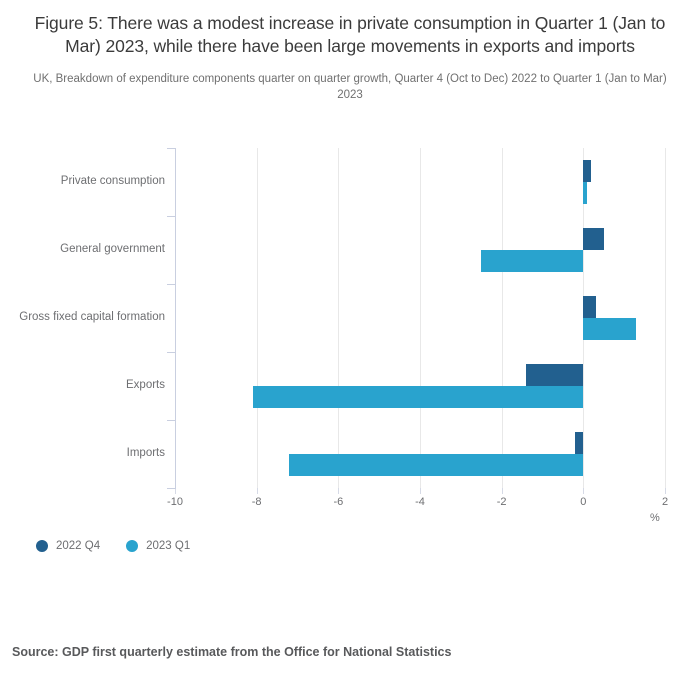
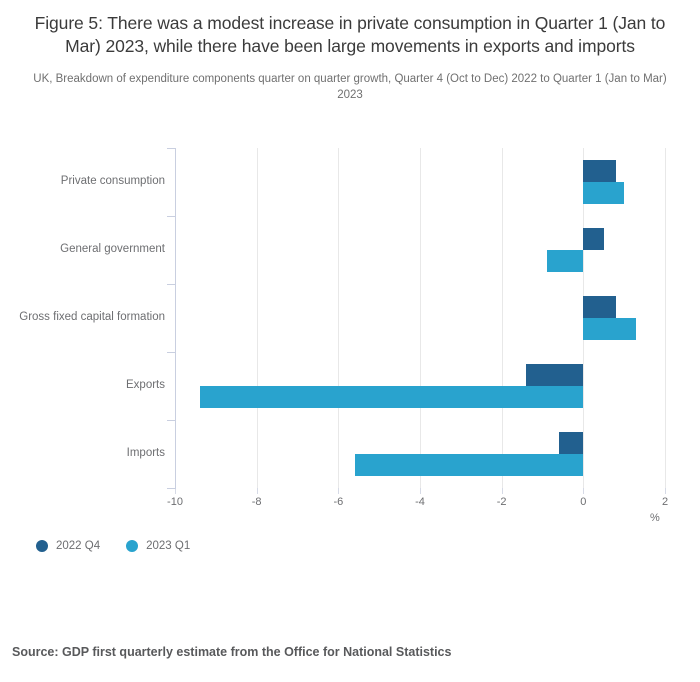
2022 Q4/Private consumption: 0.2 -> 0.8
2023 Q1/Private consumption: 0.1 -> 1.0
2023 Q1/General government: -2.5 -> -0.9
2022 Q4/Gross fixed capital formation: 0.3 -> 0.8
2023 Q1/Exports: -8.1 -> -9.4
2022 Q4/Imports: -0.2 -> -0.6
2023 Q1/Imports: -7.2 -> -5.6
